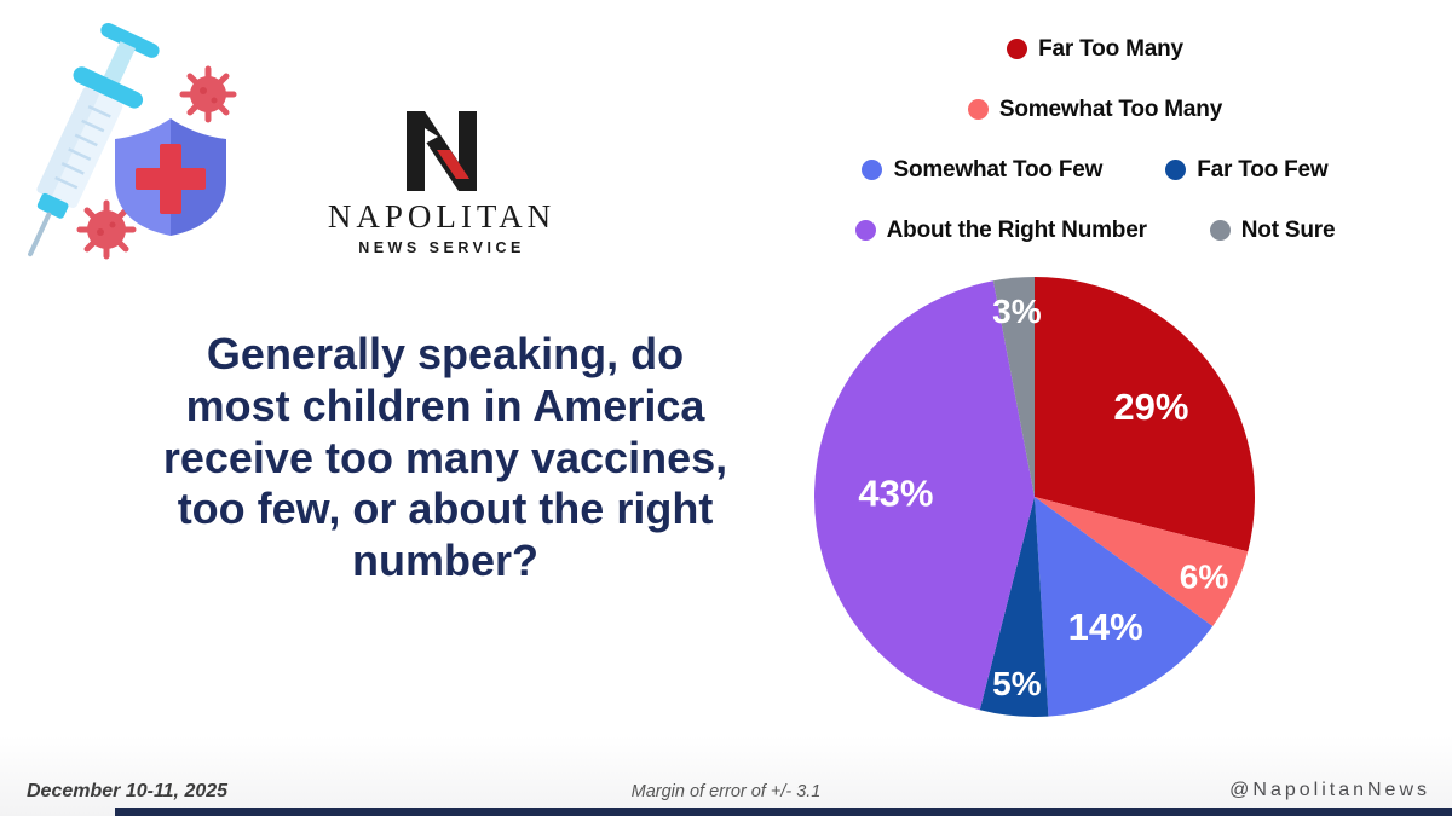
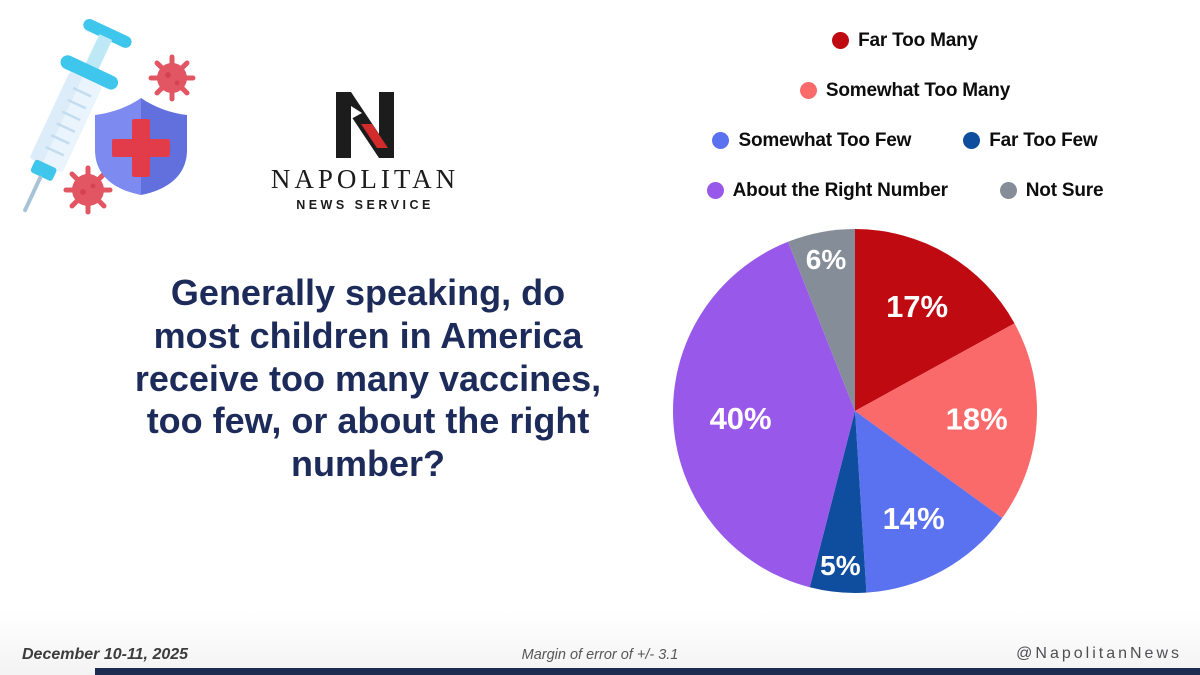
Far Too Many: 29% -> 17%
Somewhat Too Many: 6% -> 18%
About the Right Number: 43% -> 40%
Not Sure: 3% -> 6%
